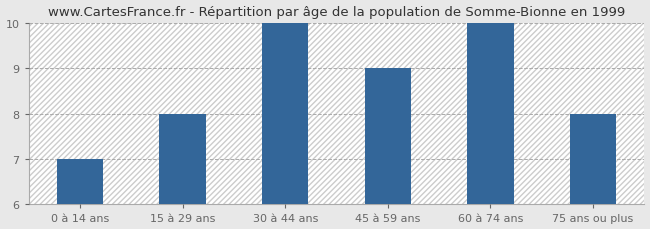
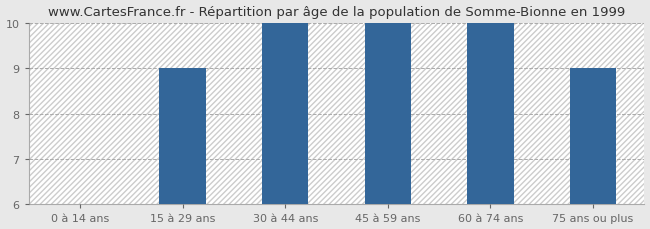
0 à 14 ans: 7 -> 6
15 à 29 ans: 8 -> 9
45 à 59 ans: 9 -> 10
75 ans ou plus: 8 -> 9
